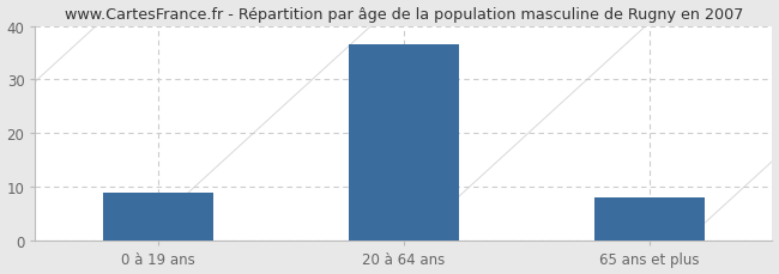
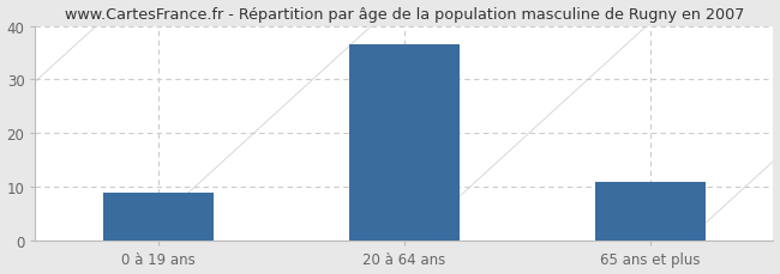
65 ans et plus: 8.0 -> 11.0
